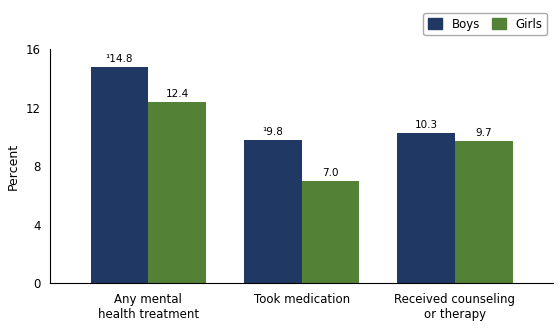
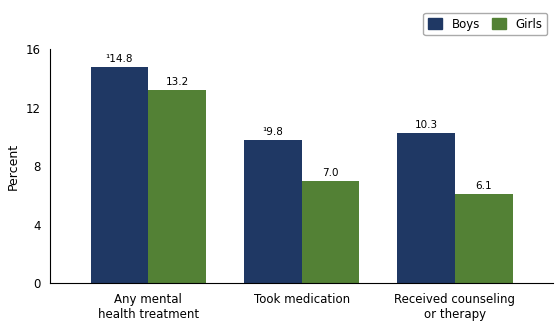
Girls/Any mental health treatment: 12.4 -> 13.2
Girls/Received counseling or therapy: 9.7 -> 6.1
